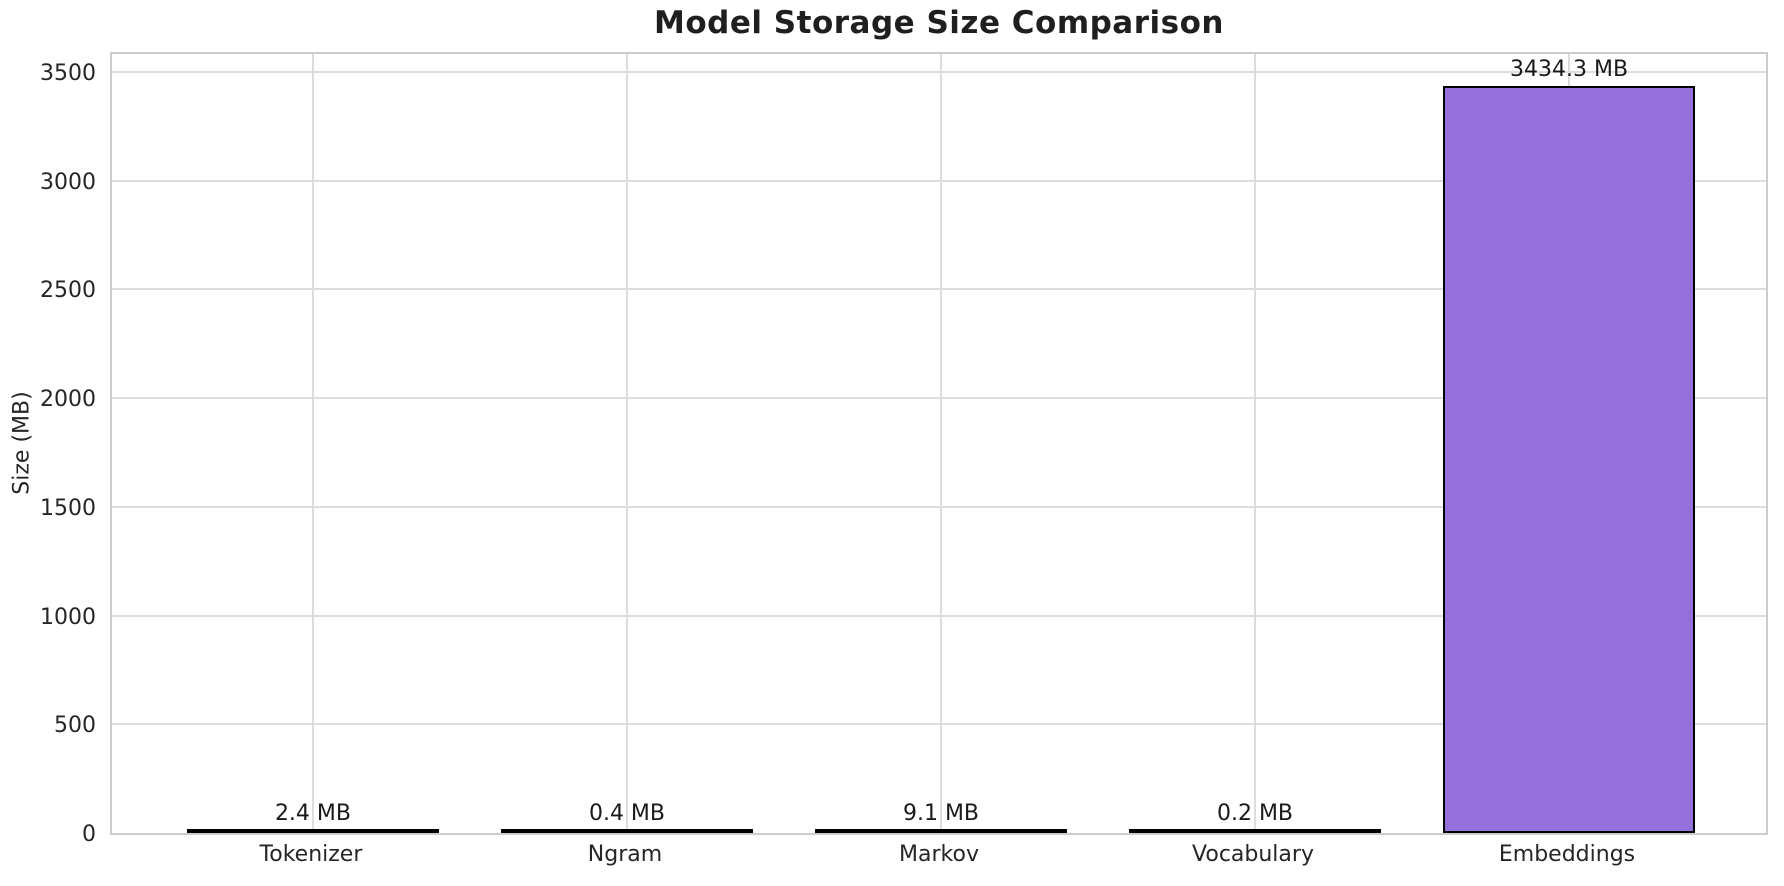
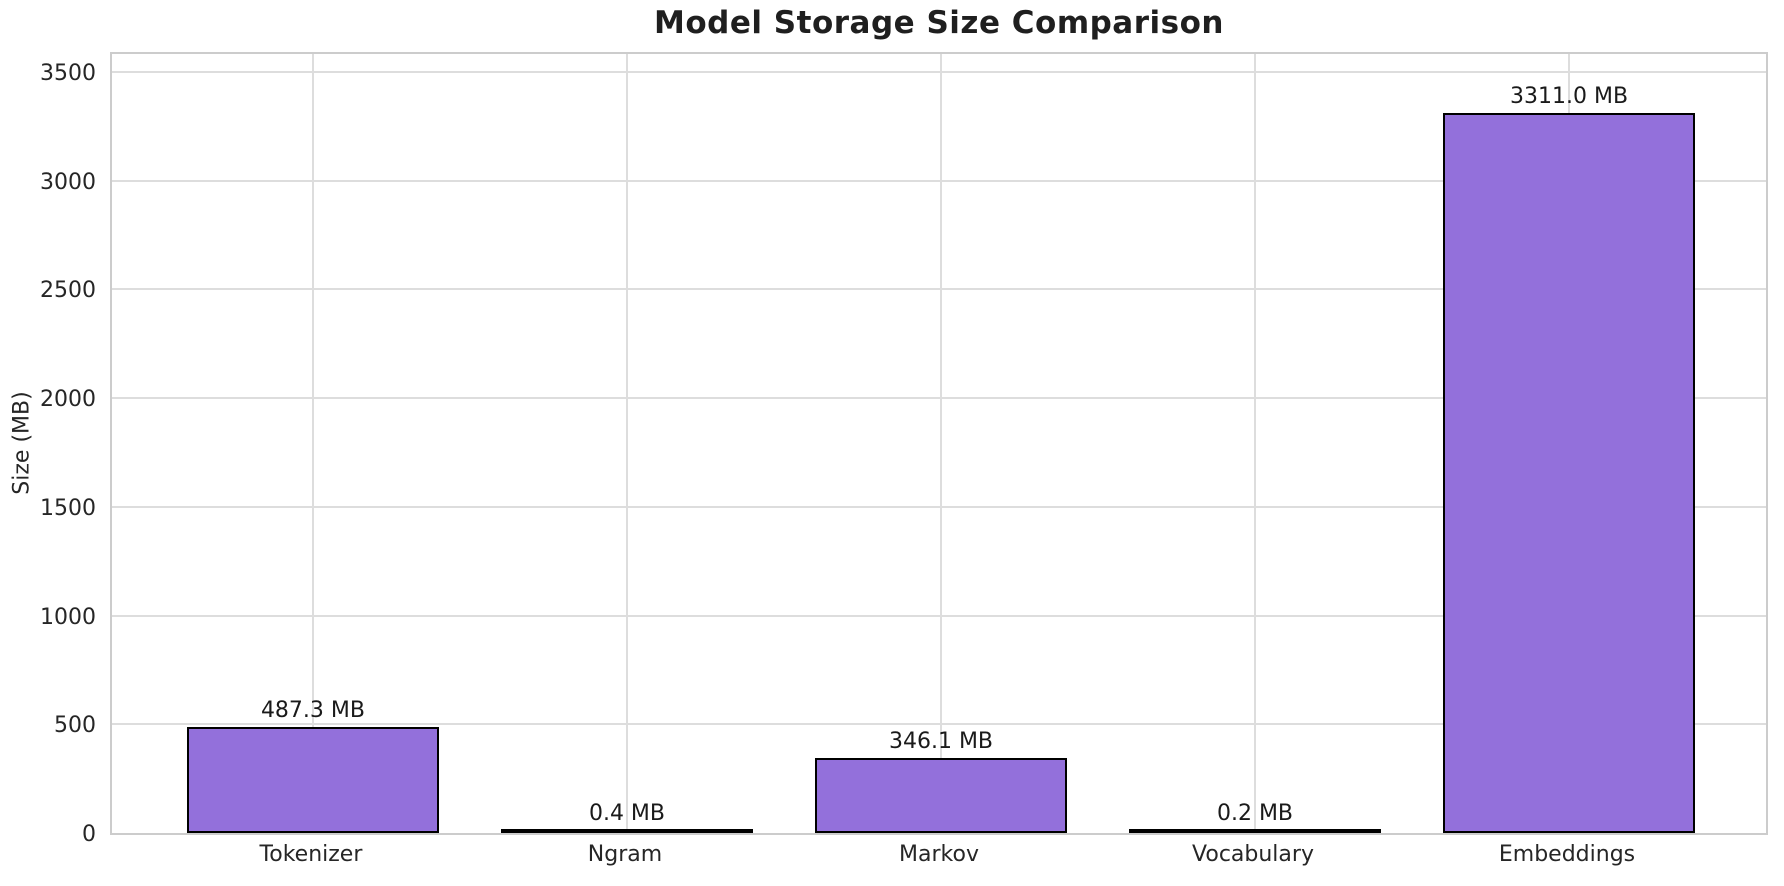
Tokenizer: 2.4 -> 487.3
Markov: 9.1 -> 346.1
Embeddings: 3434.3 -> 3311.0
